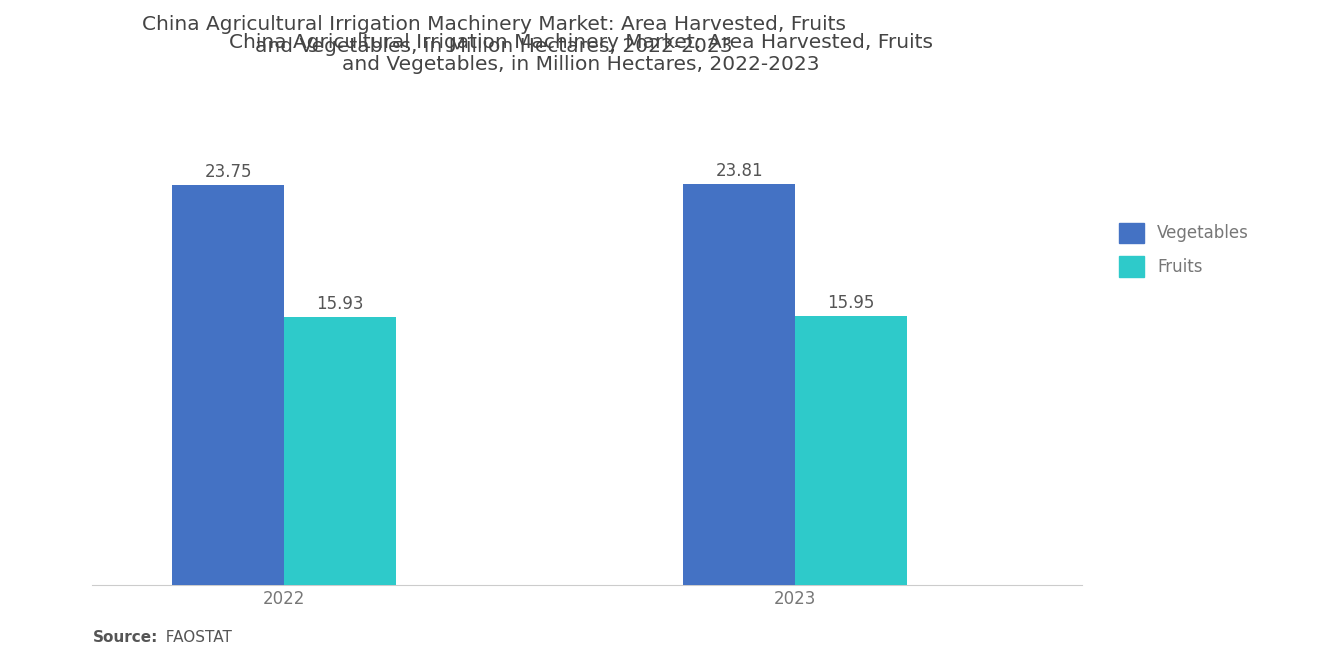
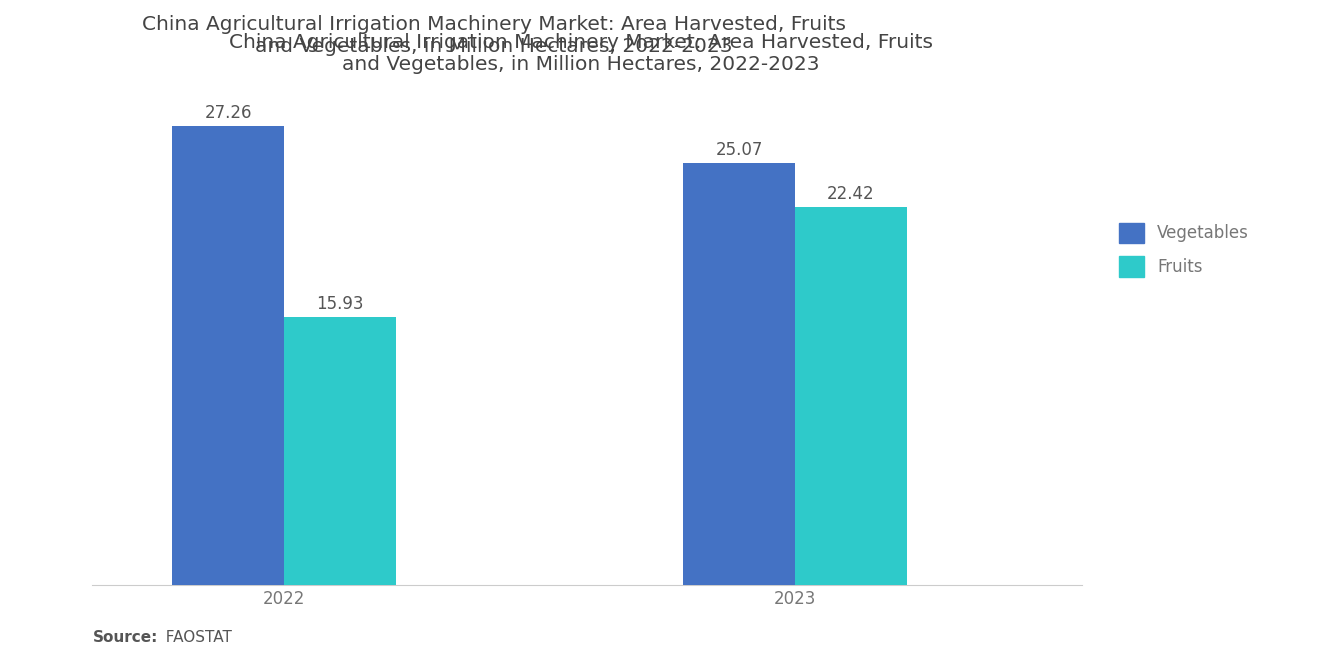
Vegetables/2022: 23.75 -> 27.26
Vegetables/2023: 23.81 -> 25.07
Fruits/2023: 15.95 -> 22.42
